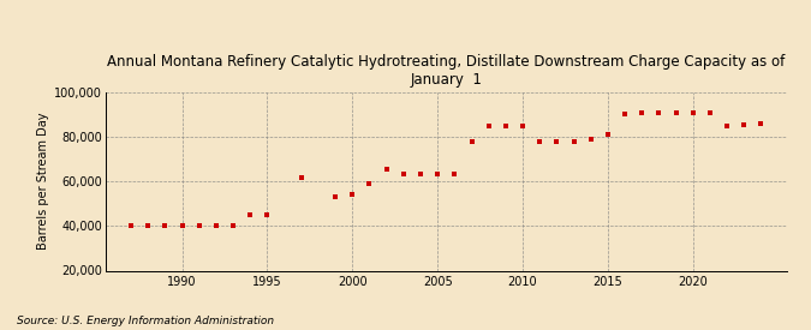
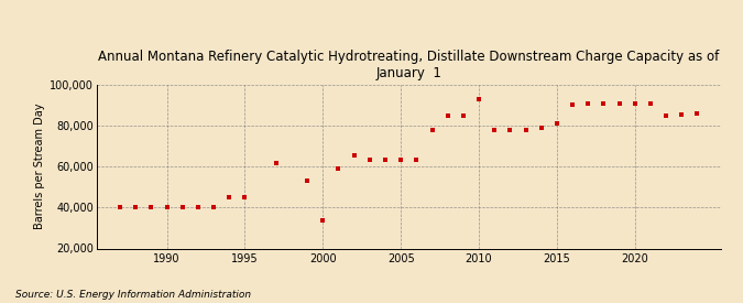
2000: 54,000 -> 34,000
2010: 85,000 -> 93,000
